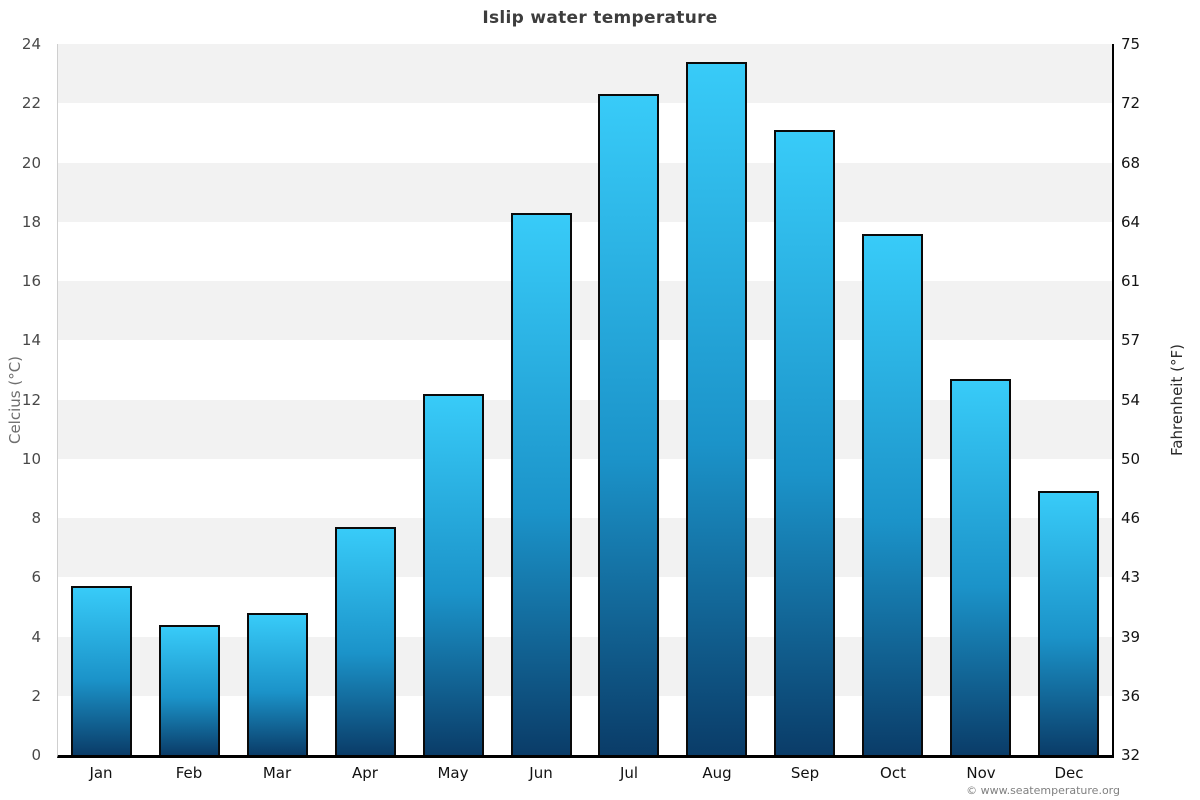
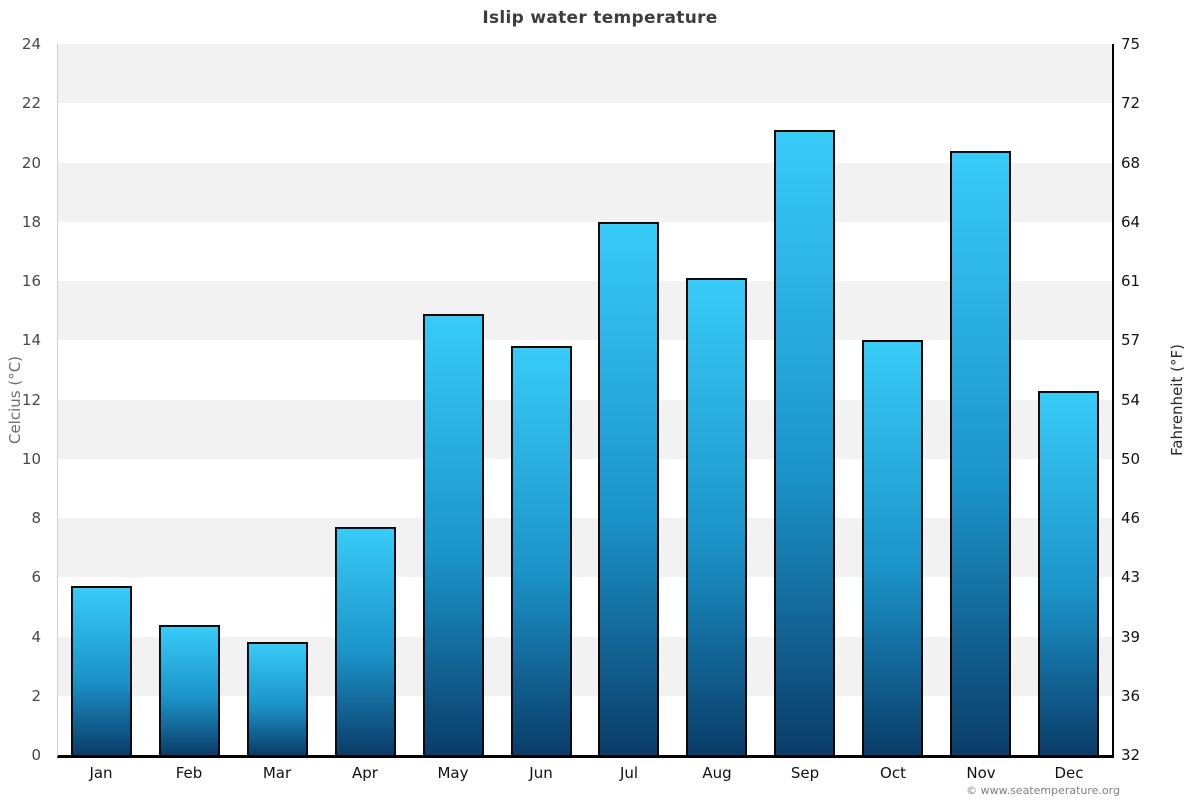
Mar: 4.8 -> 3.8
May: 12.2 -> 14.9
Jun: 18.3 -> 13.8
Jul: 22.3 -> 18.0
Aug: 23.4 -> 16.1
Oct: 17.6 -> 14.0
Nov: 12.7 -> 20.4
Dec: 8.9 -> 12.3
